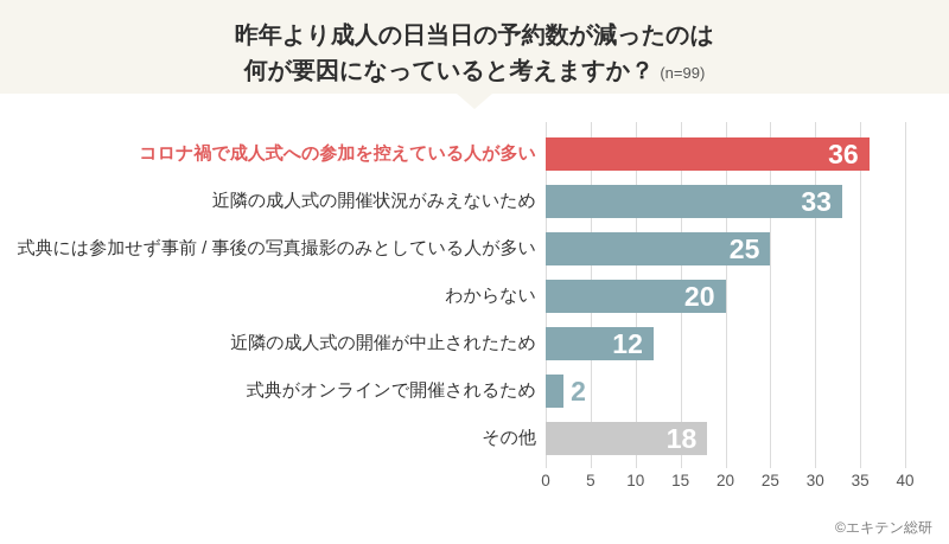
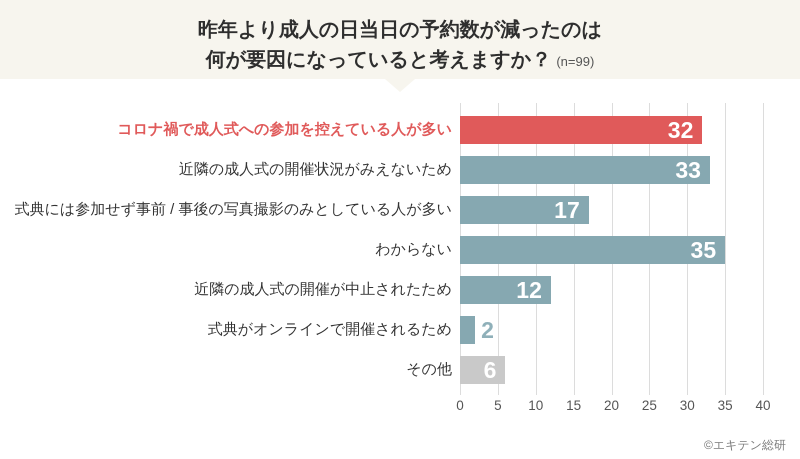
コロナ禍で成人式への参加を控えている人が多い: 36 -> 32
式典には参加せず事前 / 事後の写真撮影のみとしている人が多い: 25 -> 17
わからない: 20 -> 35
その他: 18 -> 6
